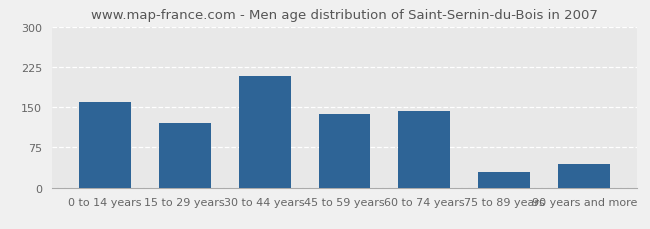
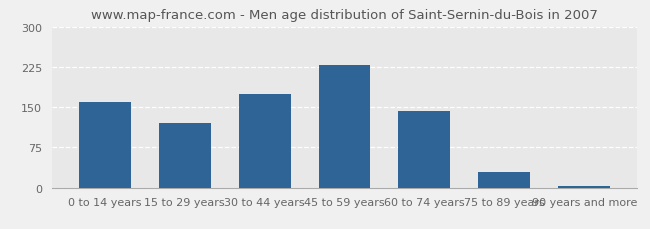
30 to 44 years: 208 -> 175
45 to 59 years: 138 -> 228
90 years and more: 44 -> 3
